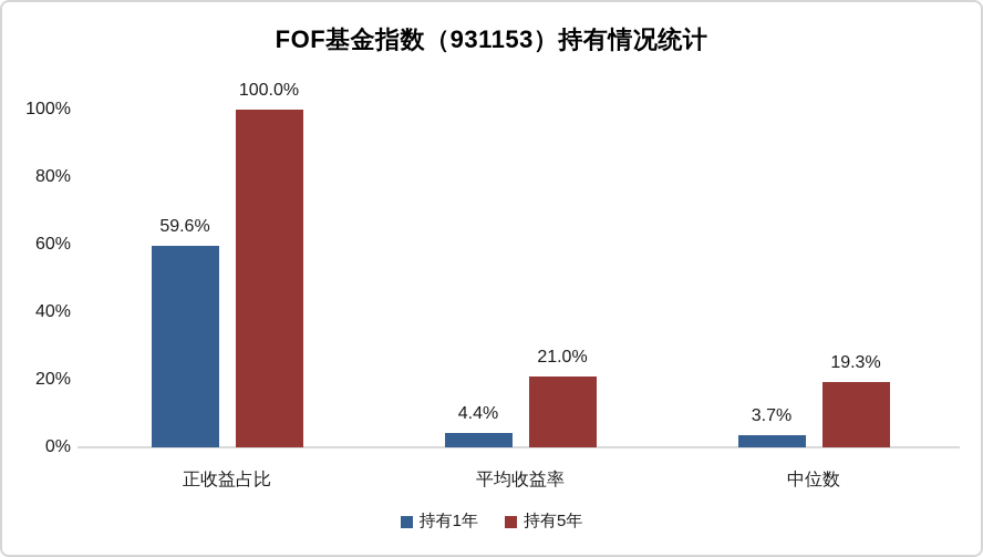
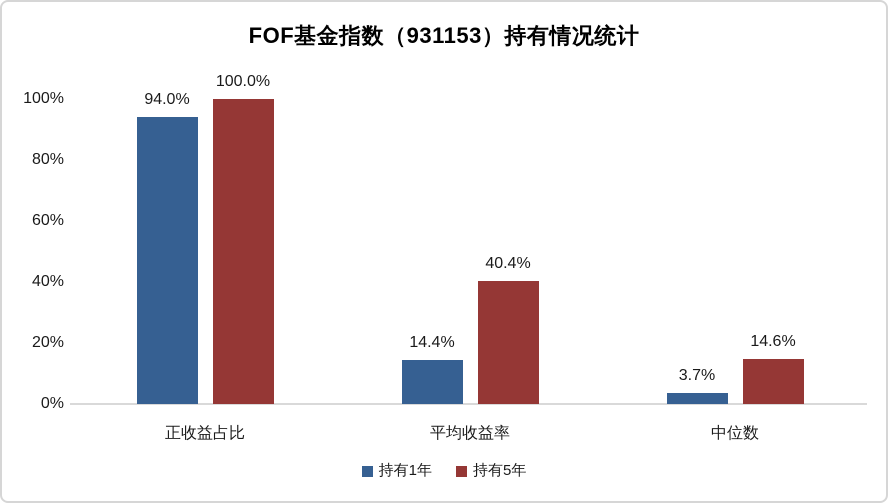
持有1年/正收益占比: 59.6% -> 94.0%
持有1年/平均收益率: 4.4% -> 14.4%
持有5年/平均收益率: 21.0% -> 40.4%
持有5年/中位数: 19.3% -> 14.6%
